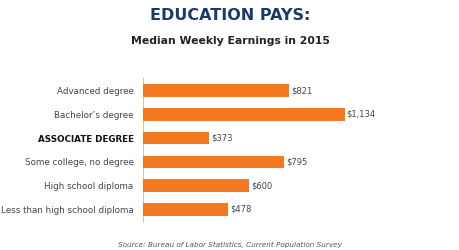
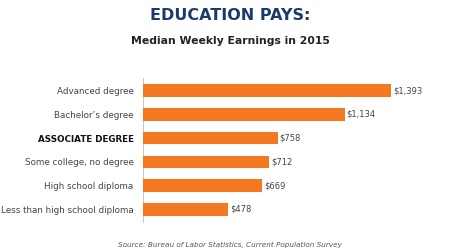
Advanced degree: $821 -> $1,393
ASSOCIATE DEGREE: $373 -> $758
Some college, no degree: $795 -> $712
High school diploma: $600 -> $669
